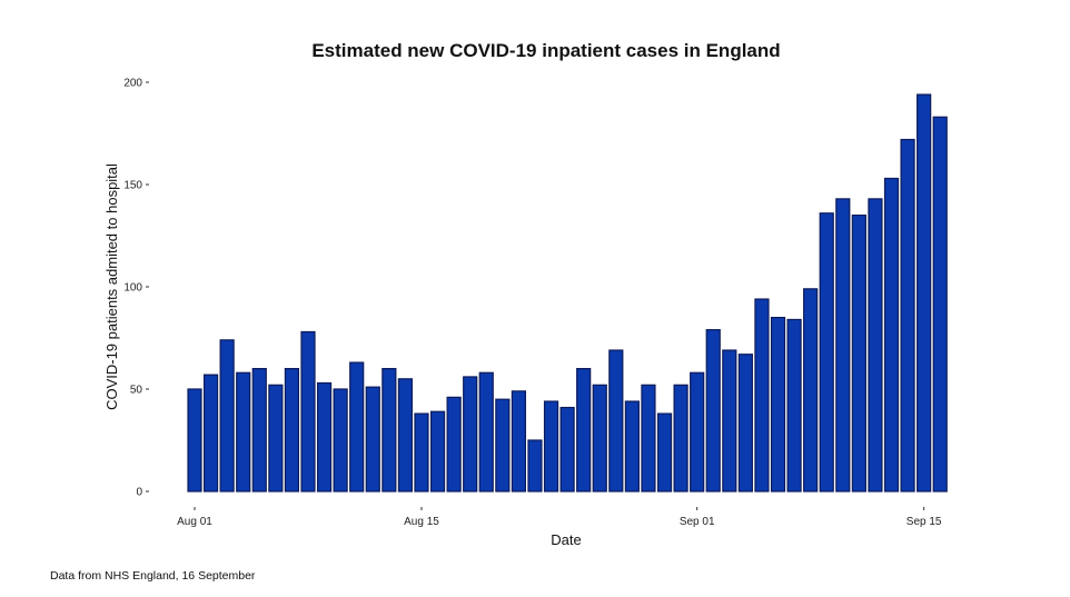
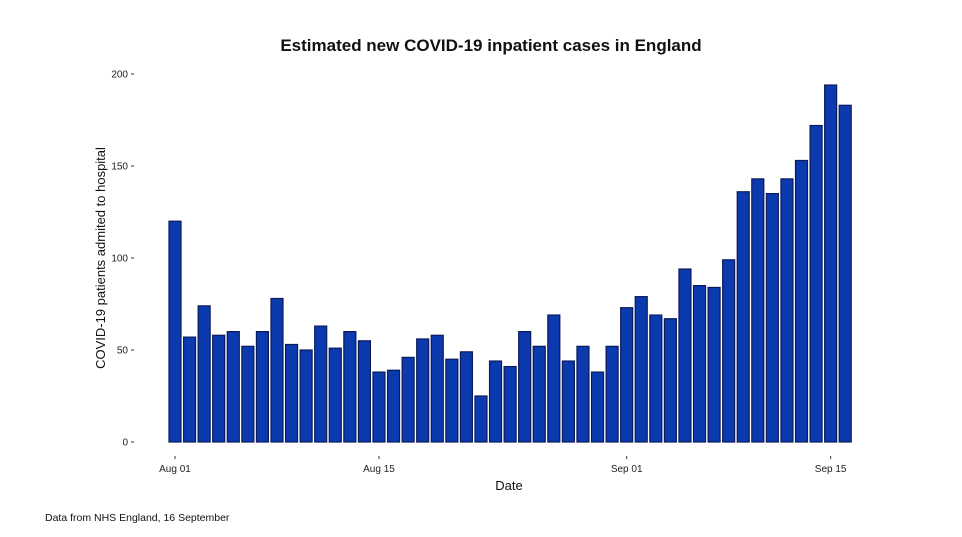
Aug 01: 50 -> 120
Sep 01: 58 -> 73
